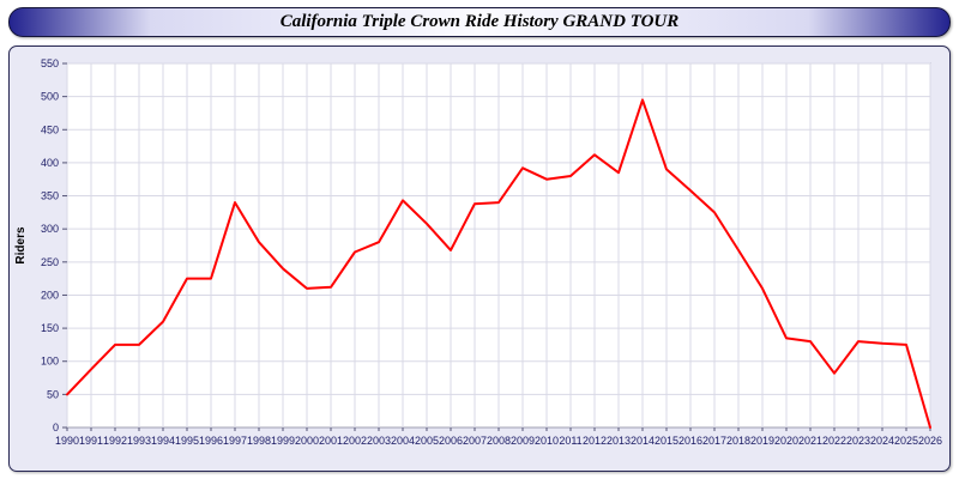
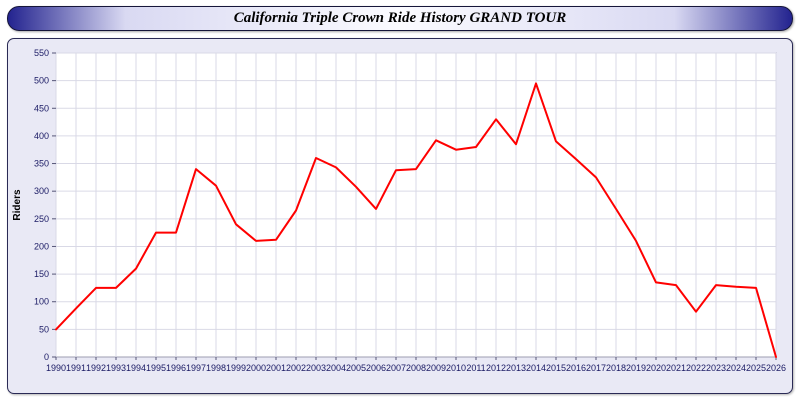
1998: 280 -> 310
2003: 280 -> 360
2012: 410 -> 430
